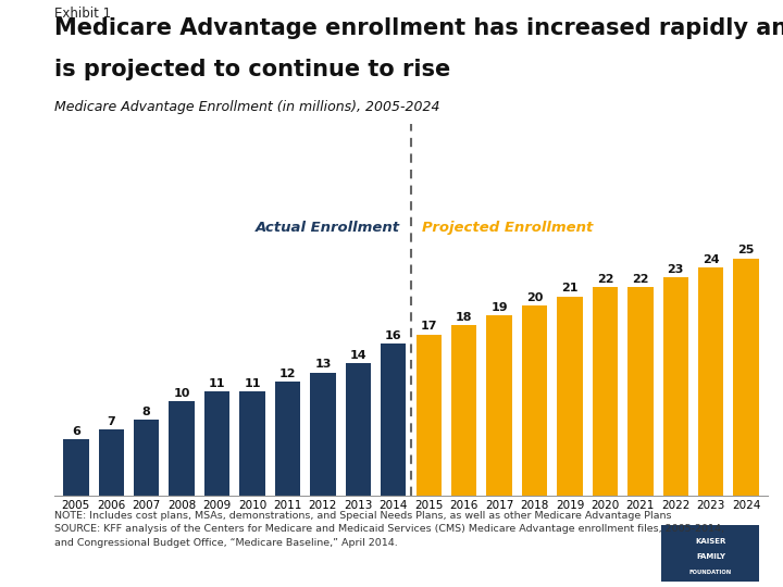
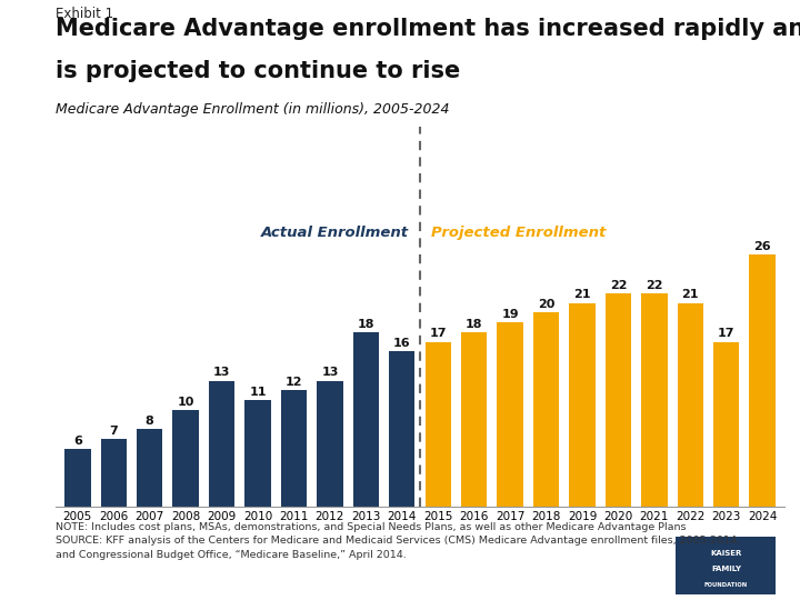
2009: 11 -> 13
2013: 14 -> 18
2022: 23 -> 21
2023: 24 -> 17
2024: 25 -> 26
